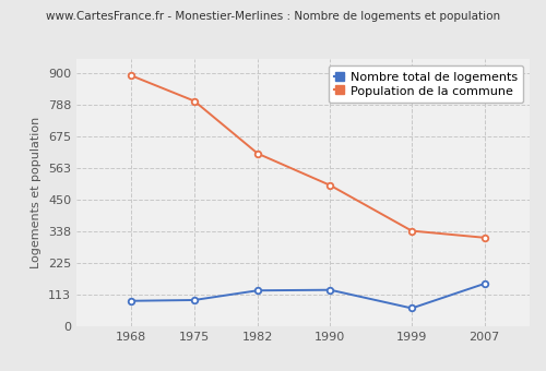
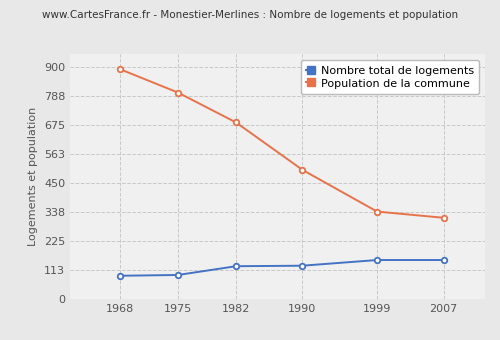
Population de la commune/1982: 615 -> 686
Nombre total de logements/1999: 65 -> 152
